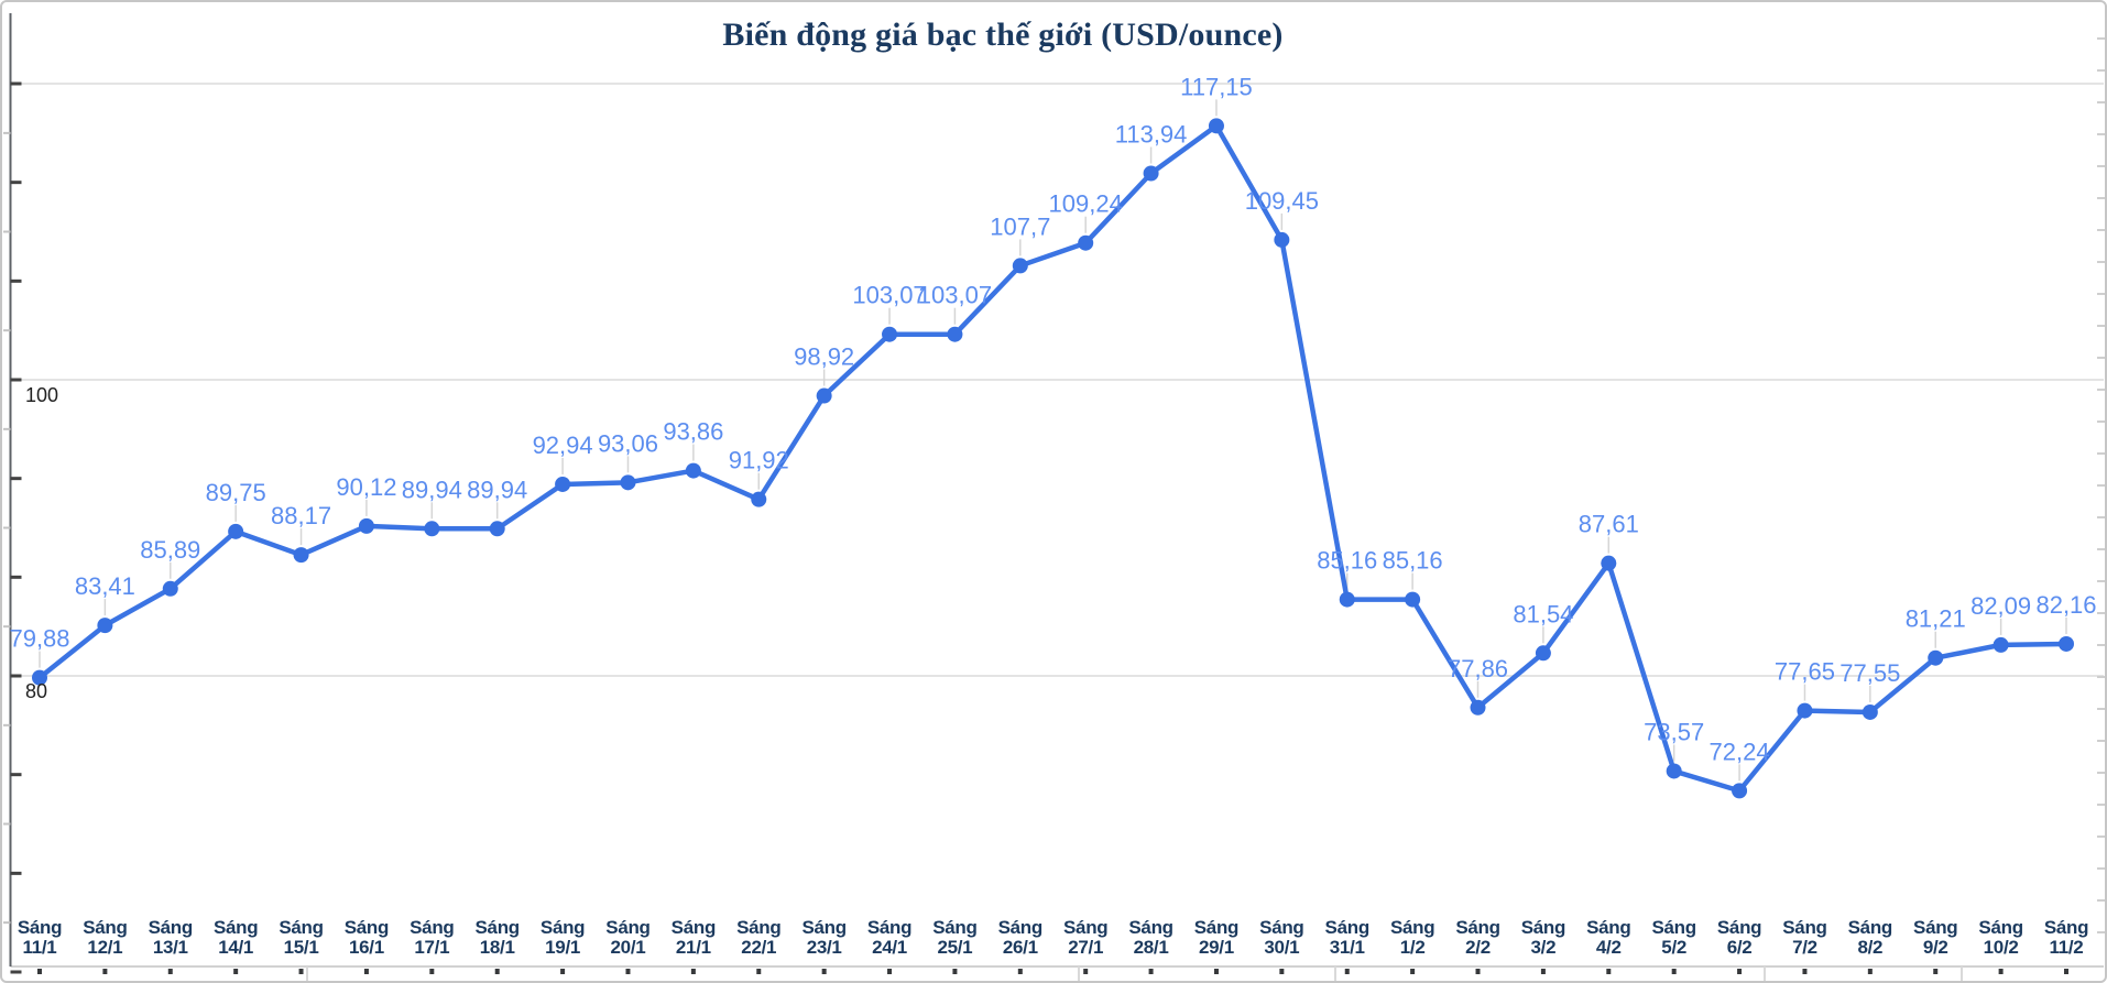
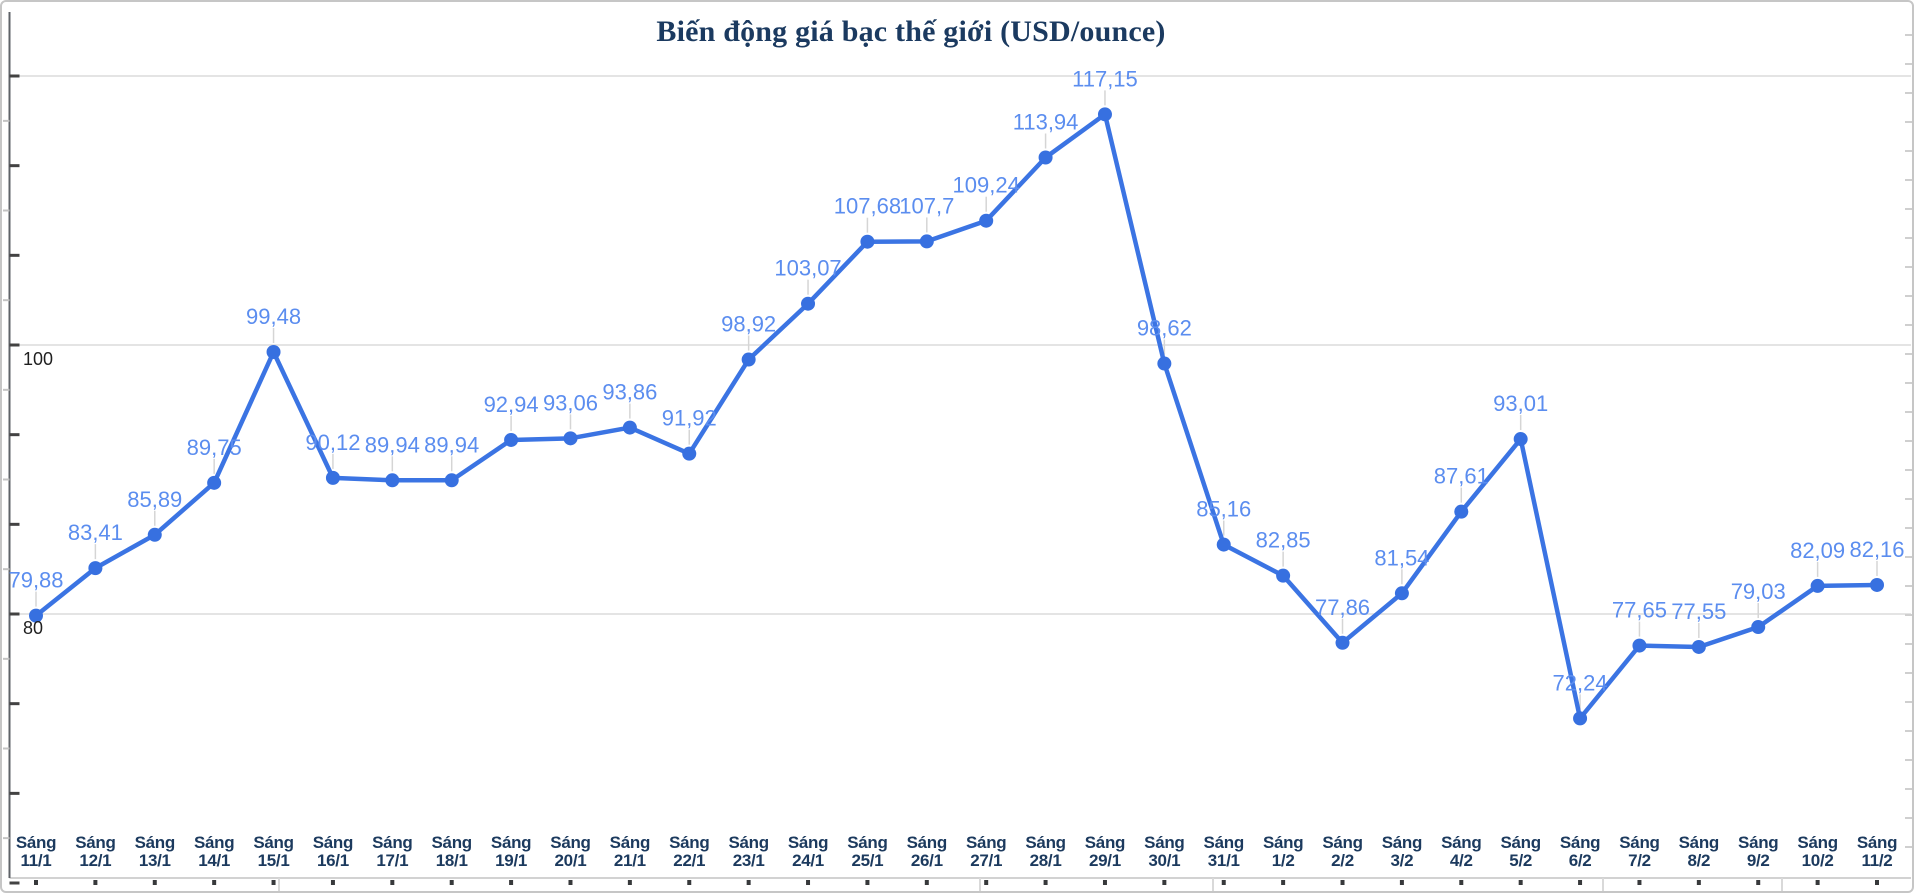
Sáng 15/1: 88,17 -> 99,48
Sáng 25/1: 103,07 -> 107,68
Sáng 30/1: 109,45 -> 98,62
Sáng 1/2: 85,16 -> 82,85
Sáng 5/2: 73,57 -> 93,01
Sáng 9/2: 81,21 -> 79,03
